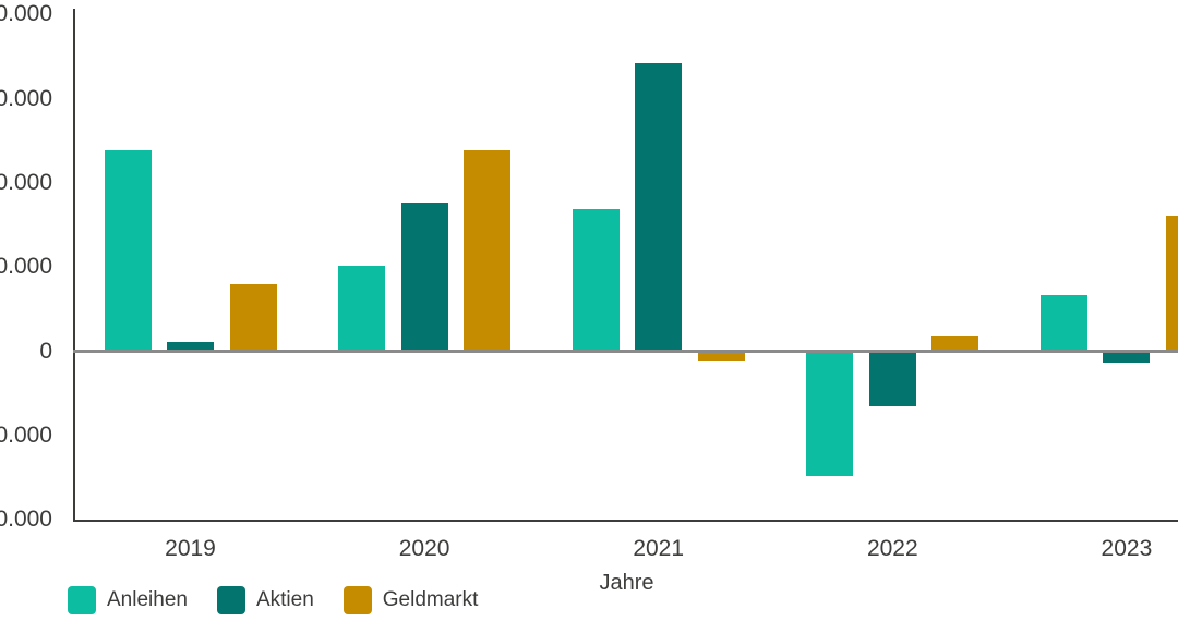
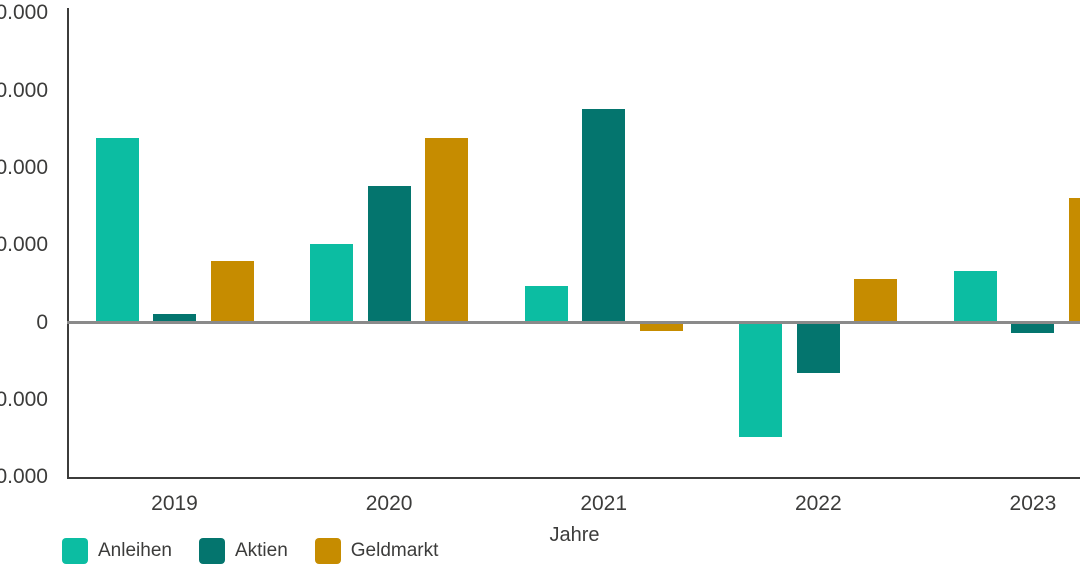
Anleihen/2021: 34000 -> 9000
Aktien/2021: 68000 -> 55000
Geldmarkt/2022: 4000 -> 11000
